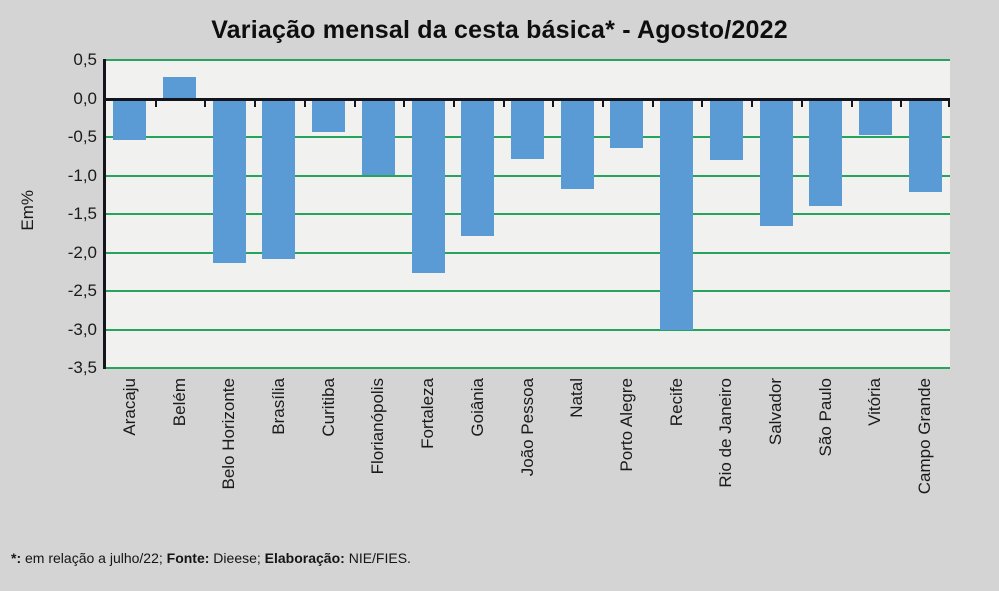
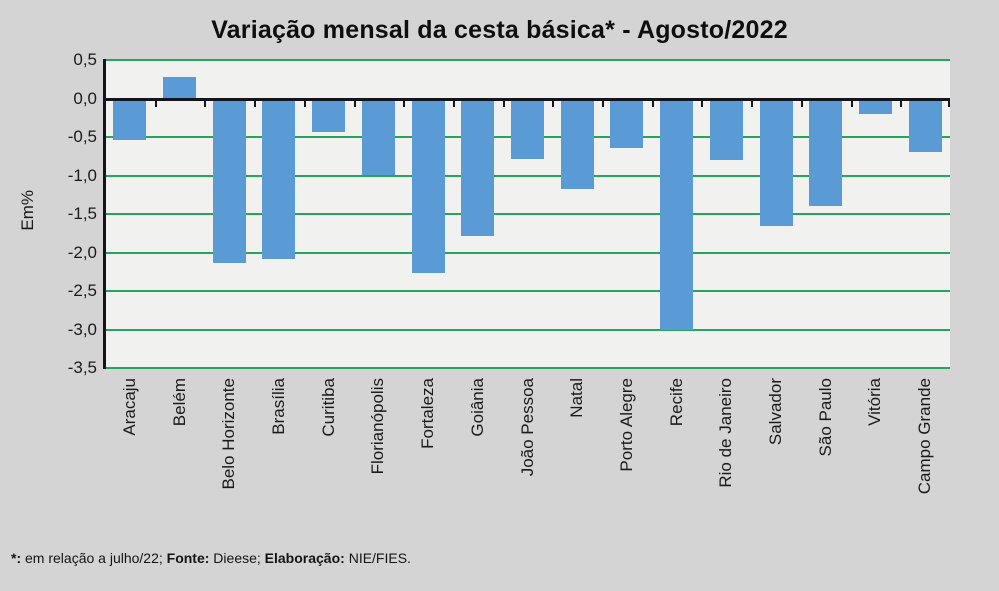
Vitória: -0,5 -> -0,2
Campo Grande: -1,2 -> -0,7
